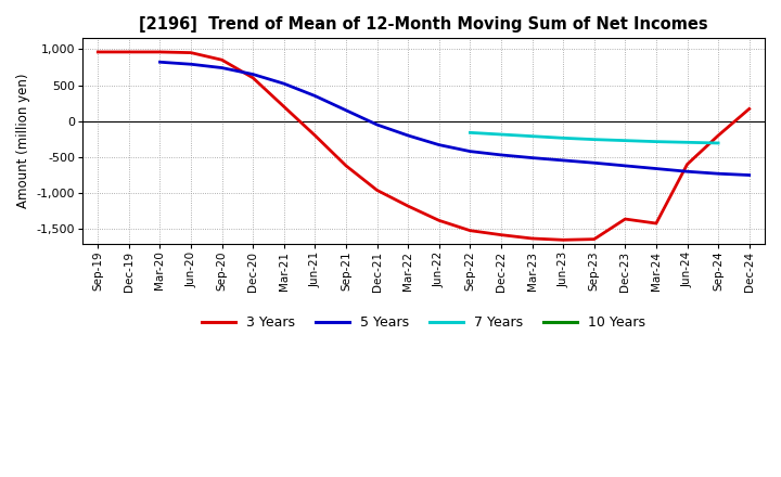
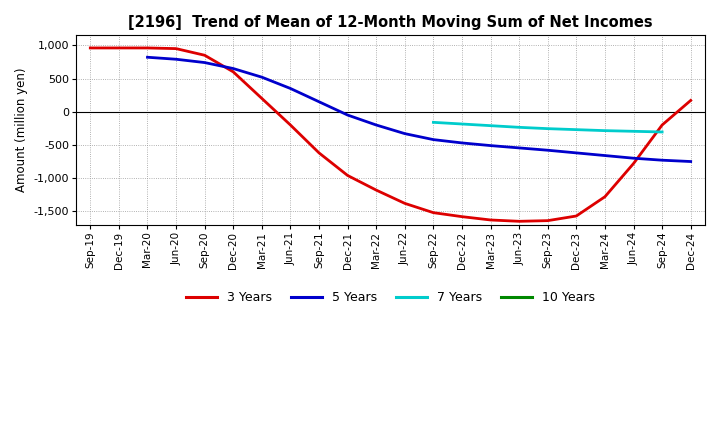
3 Years/Dec-23: -1,360 -> -1,570
3 Years/Mar-24: -1,420 -> -1,280
3 Years/Jun-24: -600 -> -780
